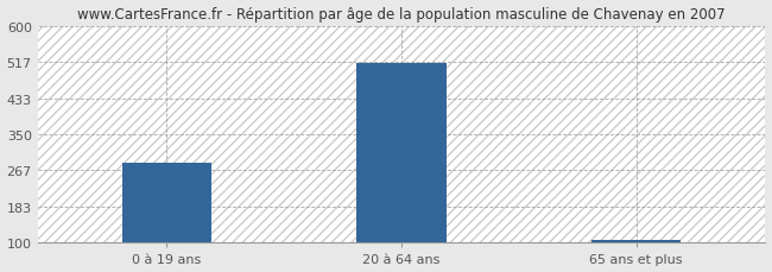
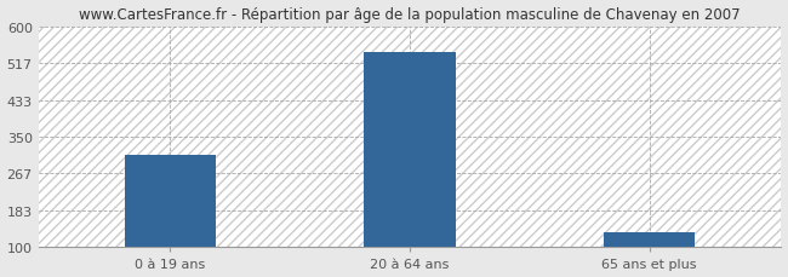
0 à 19 ans: 285 -> 310
20 à 64 ans: 513 -> 540
65 ans et plus: 107 -> 135
